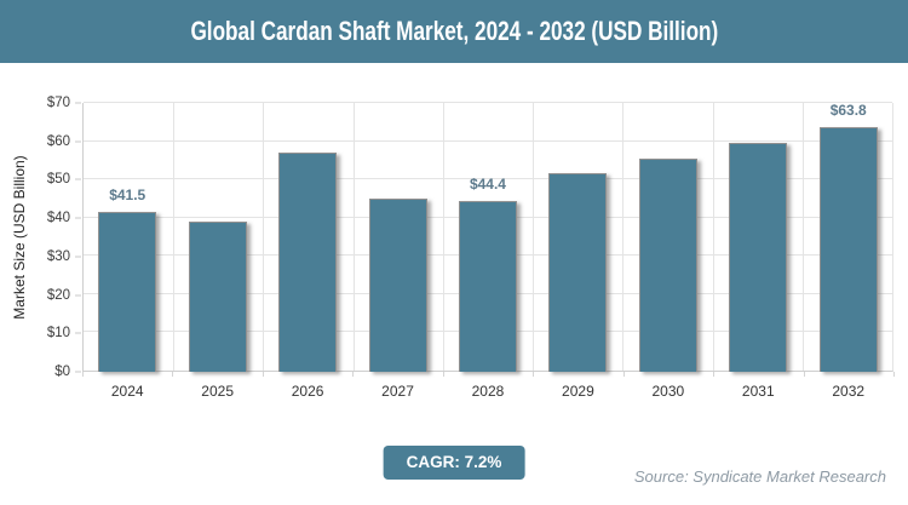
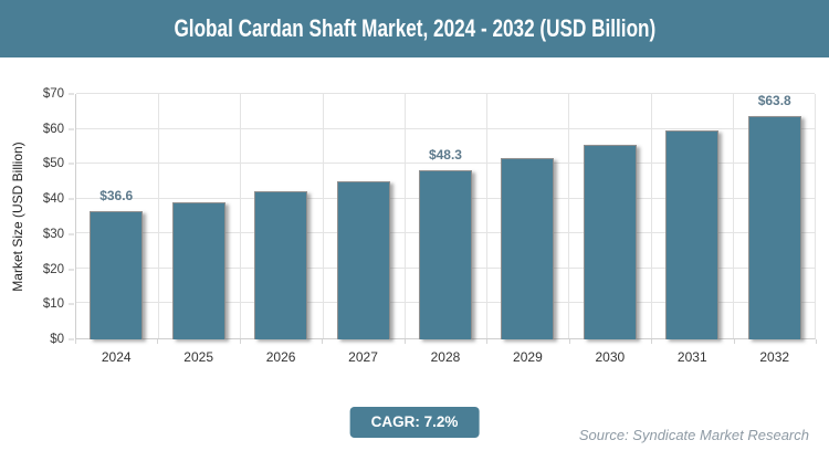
2024: $41.5 -> $36.6
2026: $57 -> $42
2028: $44.4 -> $48.3
